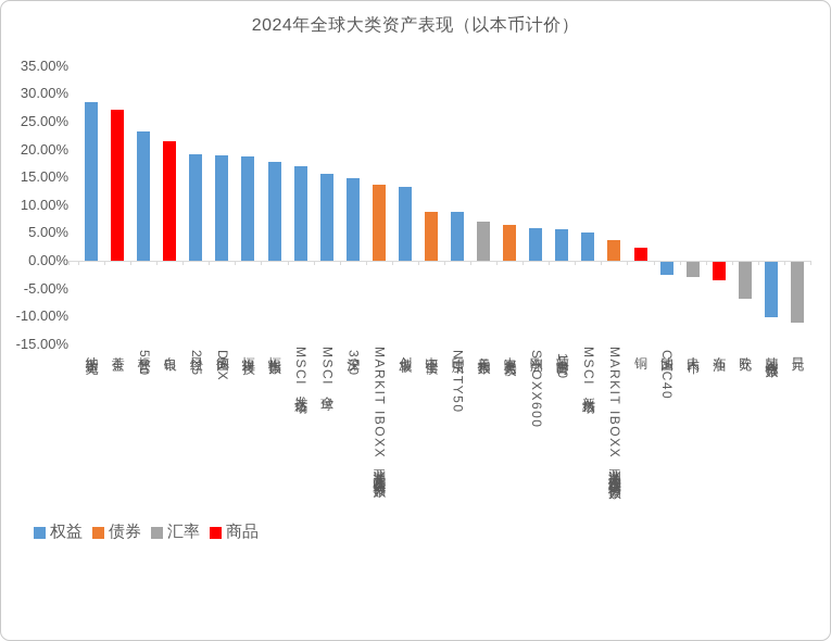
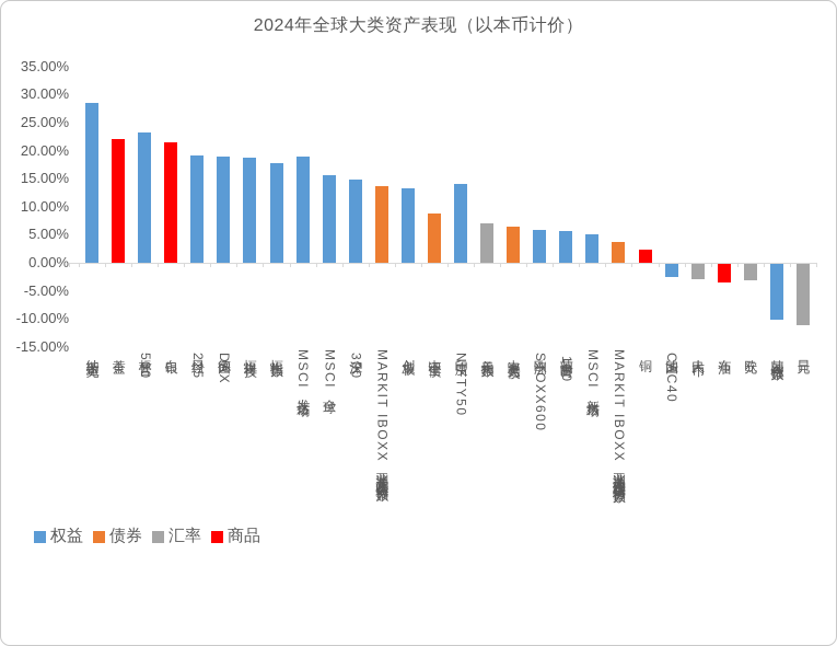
黄金: 27% -> 22%
MSCI发达市场: 17% -> 19%
印度NIFTY50: 9% -> 14%
欧元: -7% -> -3%
